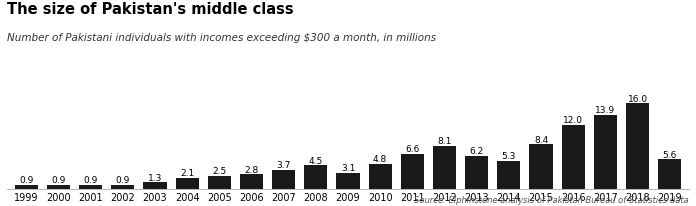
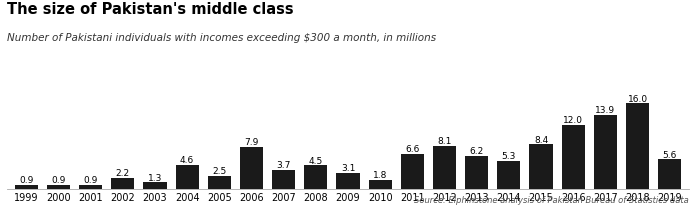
2002: 0.9 -> 2.2
2004: 2.1 -> 4.6
2006: 2.8 -> 7.9
2010: 4.8 -> 1.8
